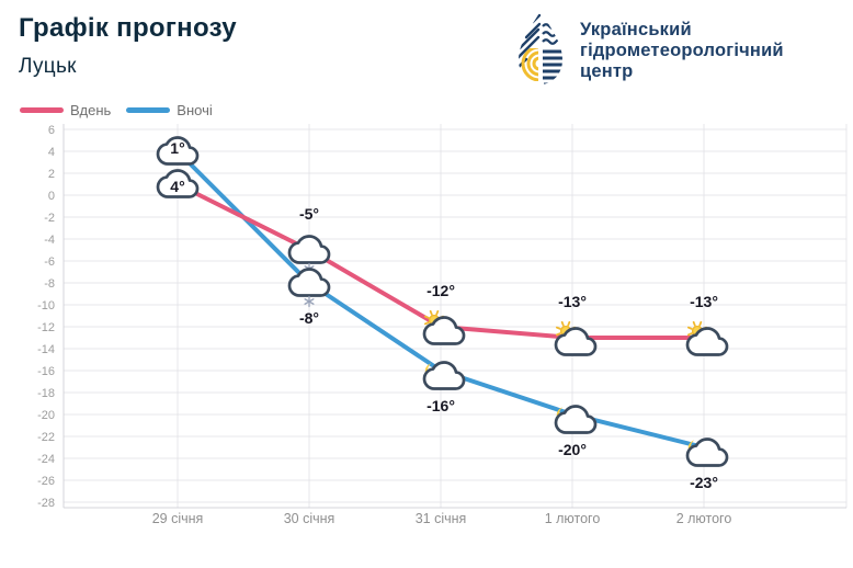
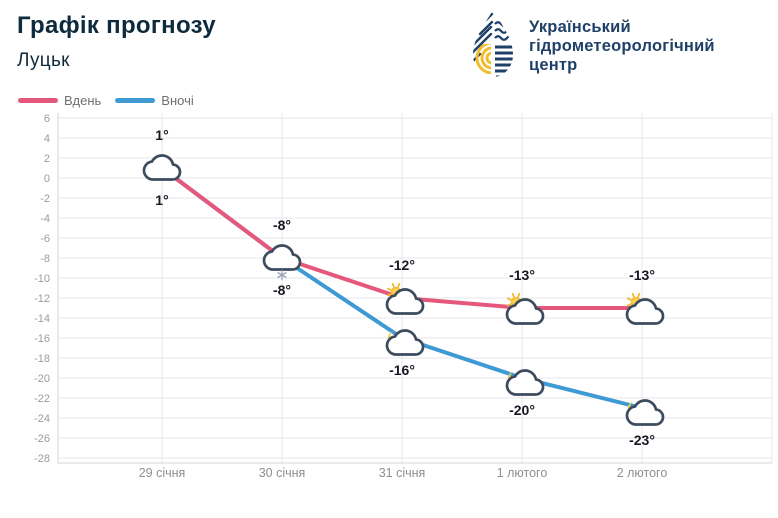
Вночі/29 січня: 4° -> 1°
Вдень/30 січня: -5° -> -8°
